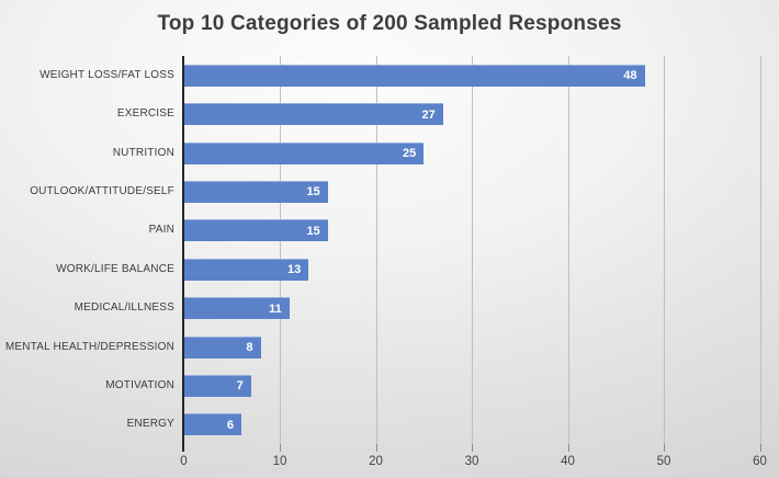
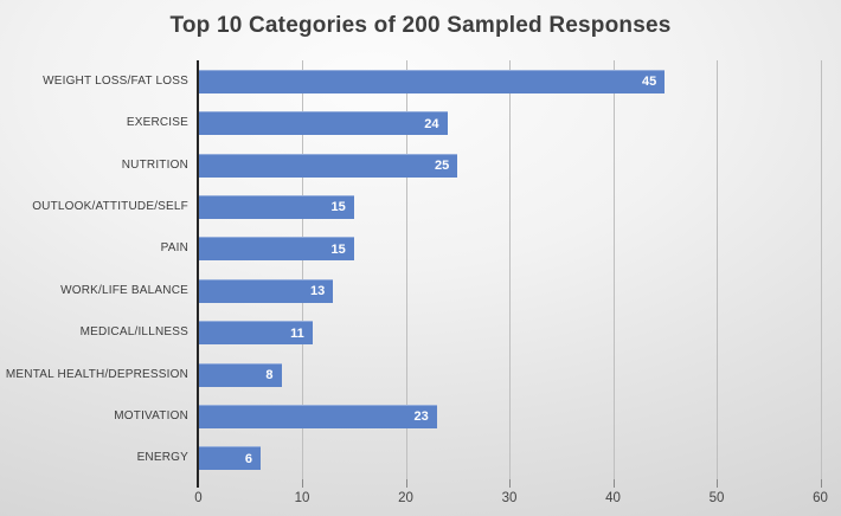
WEIGHT LOSS/FAT LOSS: 48 -> 45
EXERCISE: 27 -> 24
MOTIVATION: 7 -> 23
